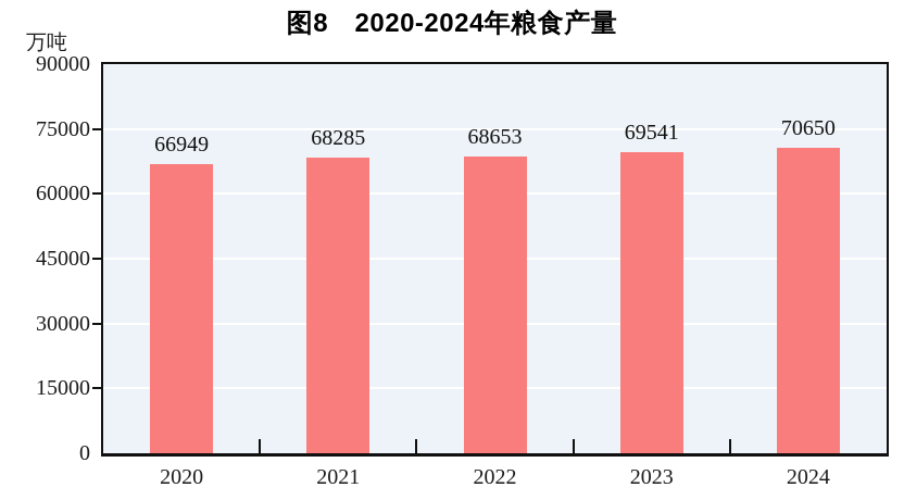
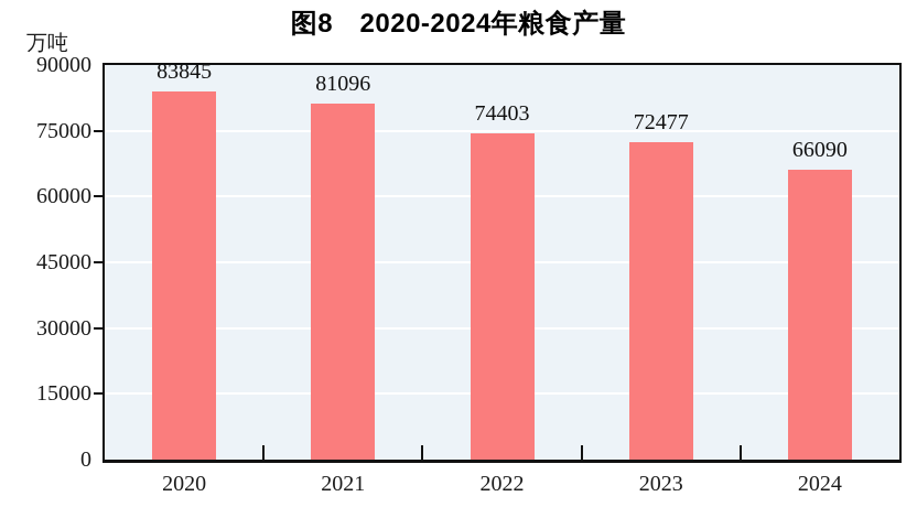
2020: 66949 -> 83845
2021: 68285 -> 81096
2022: 68653 -> 74403
2023: 69541 -> 72477
2024: 70650 -> 66090
